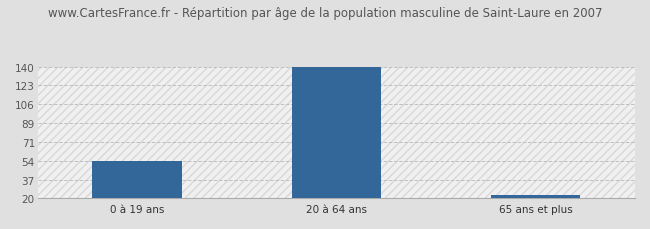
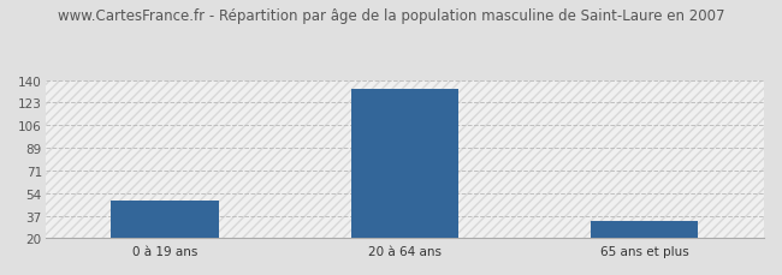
0 à 19 ans: 54 -> 49
20 à 64 ans: 140 -> 133
65 ans et plus: 23 -> 33
